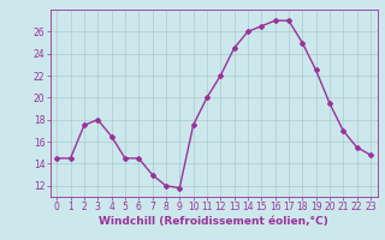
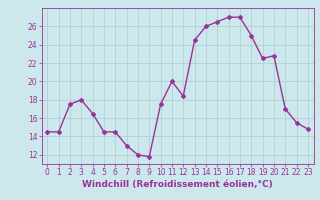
12: 22.0 -> 18.4
20: 19.5 -> 22.8
